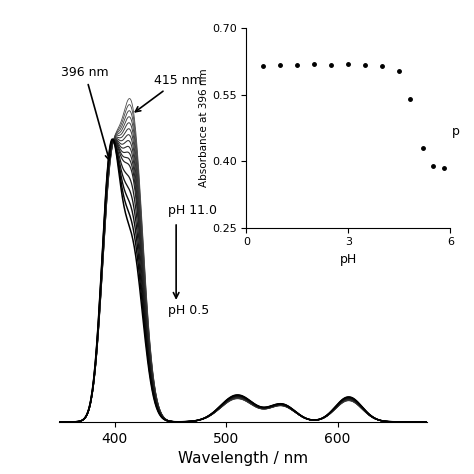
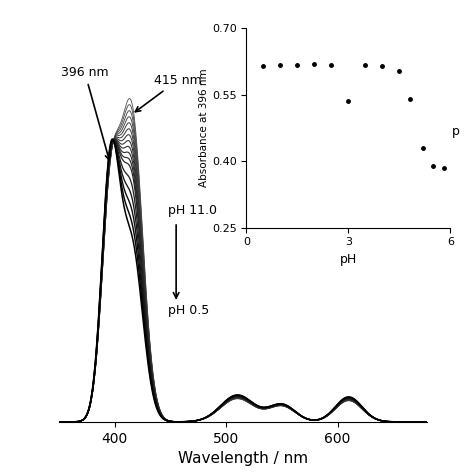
3: 0.619 -> 0.535
